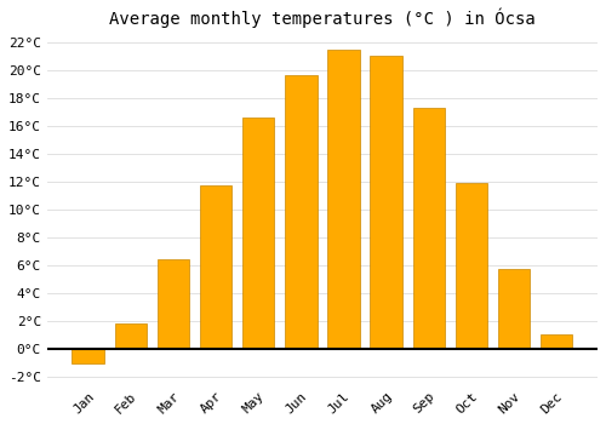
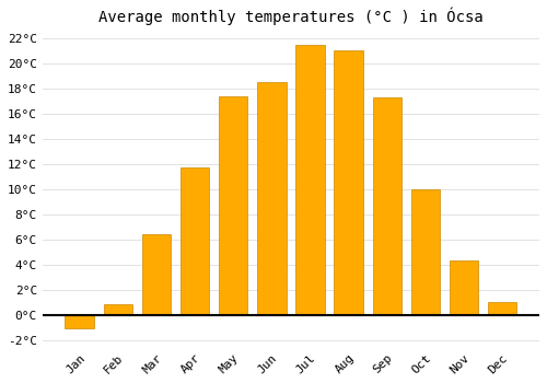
Feb: 1.8°C -> 0.9°C
May: 16.6°C -> 17.4°C
Jun: 19.6°C -> 18.5°C
Oct: 11.9°C -> 10.0°C
Nov: 5.7°C -> 4.3°C
